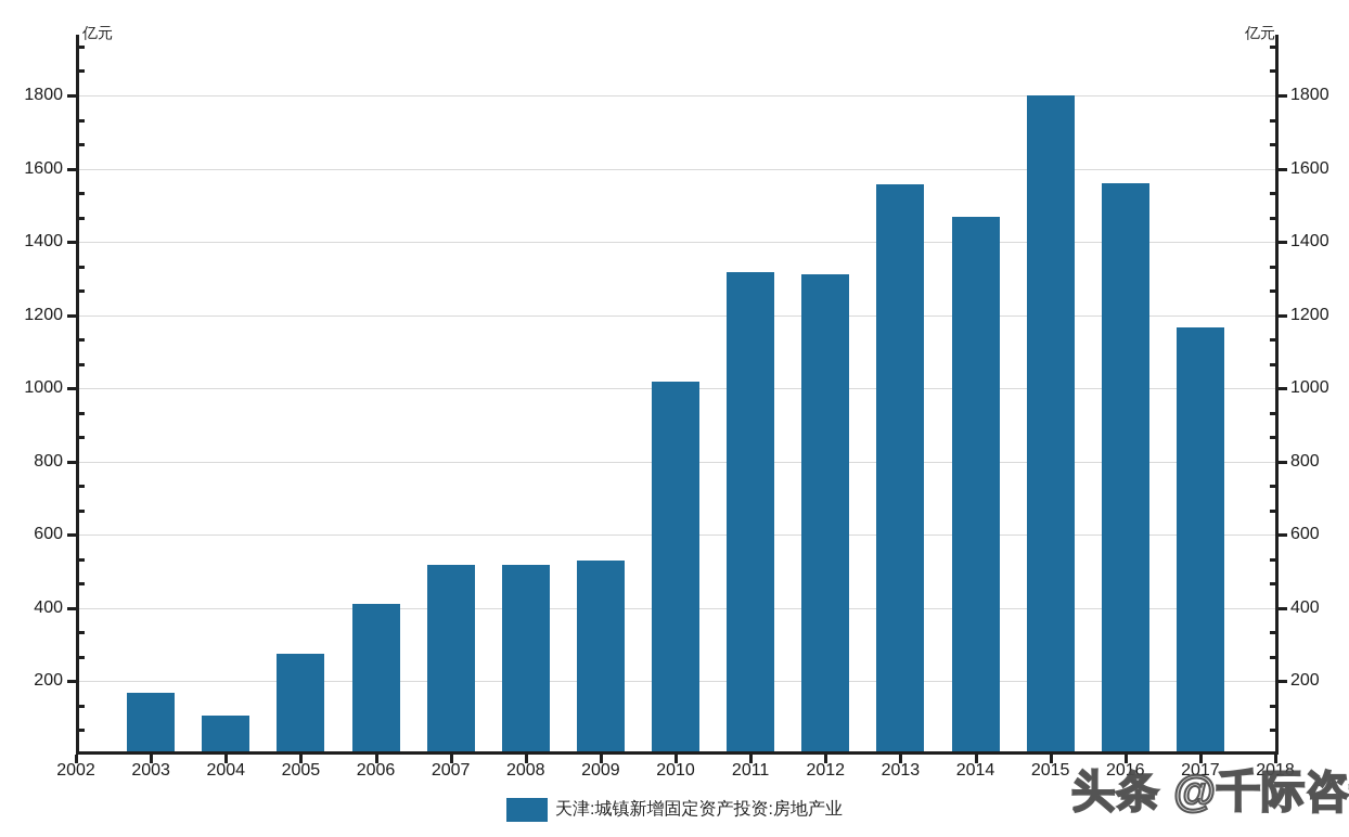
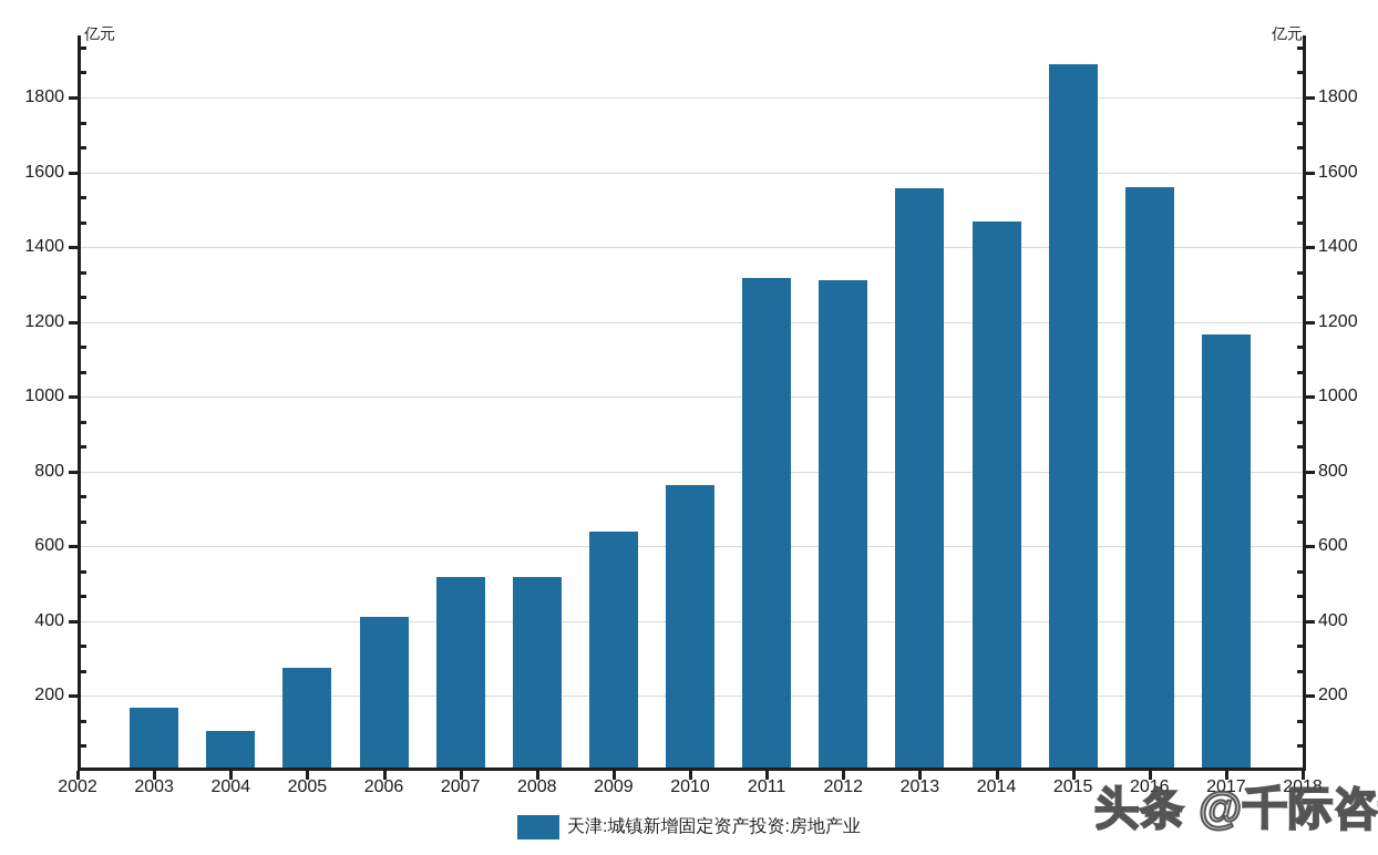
2009: 520 -> 630
2010: 1010 -> 760
2015: 1790 -> 1880
